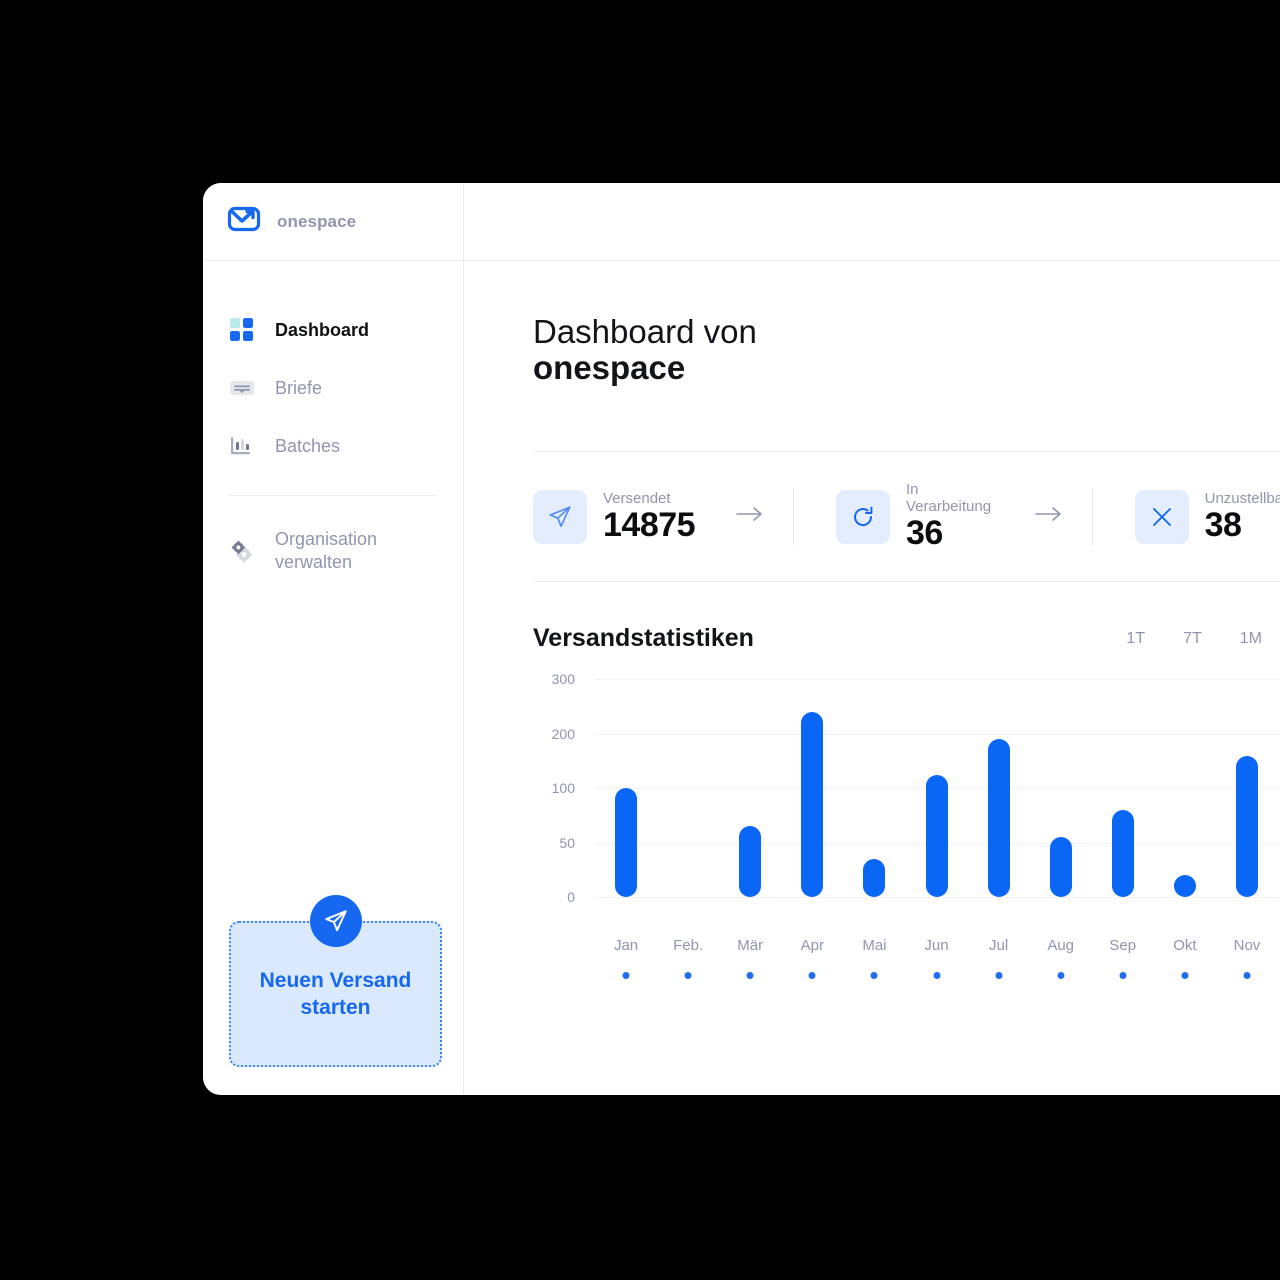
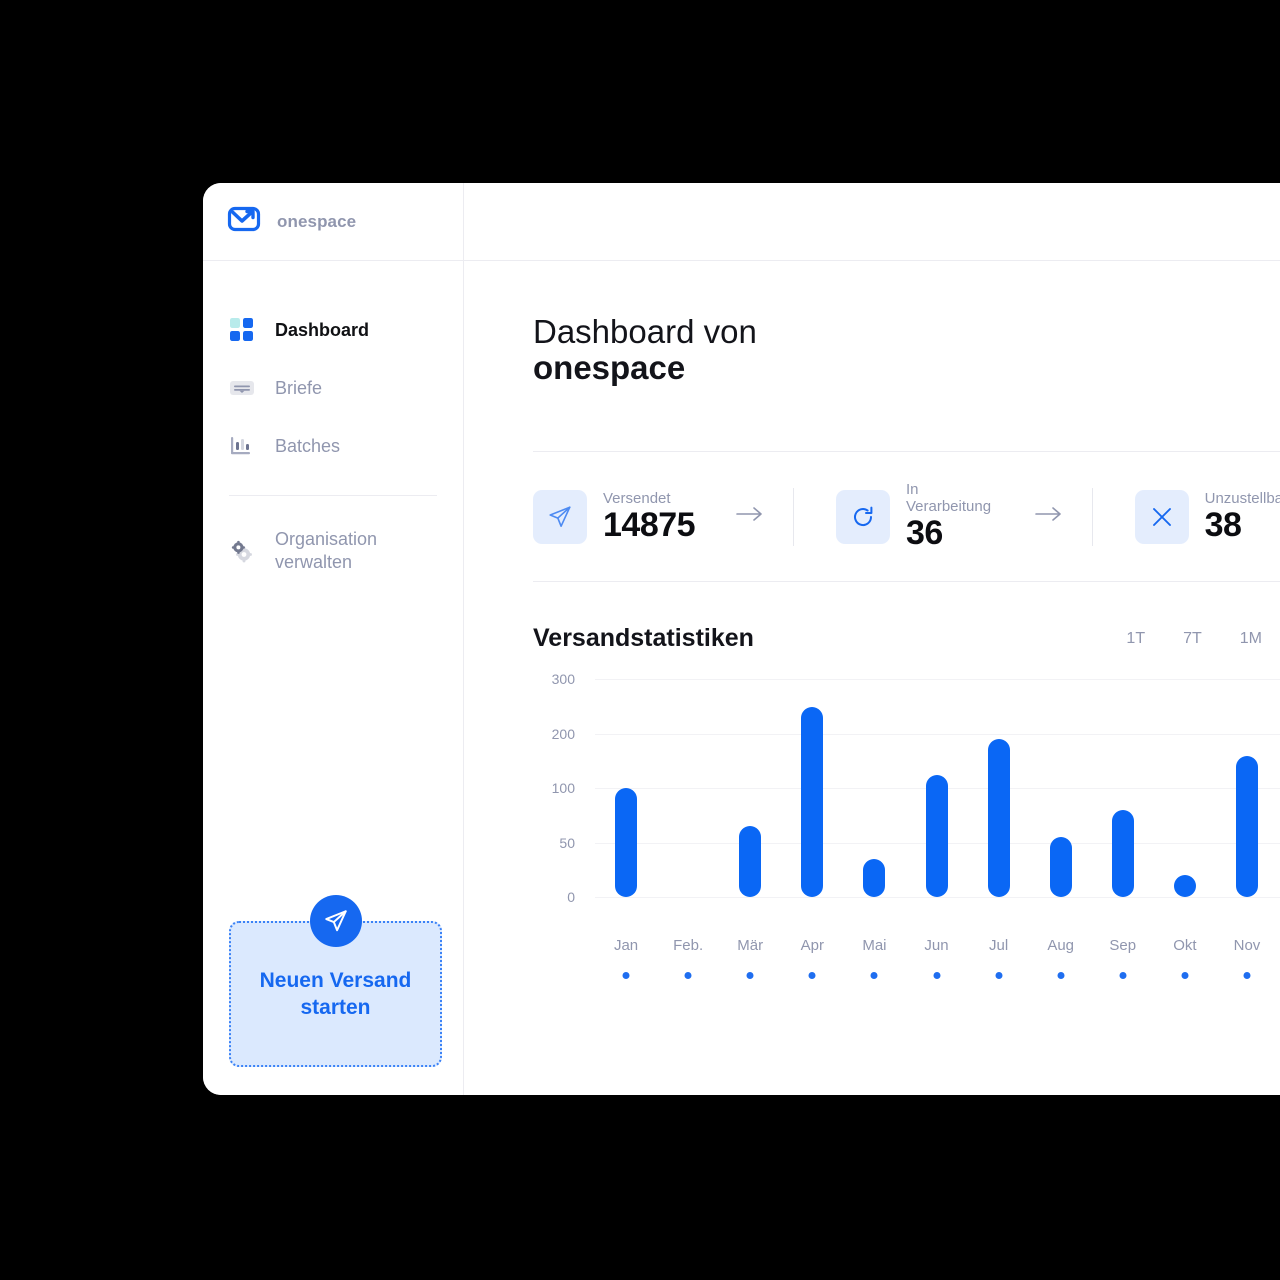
Apr: 240 -> 250
